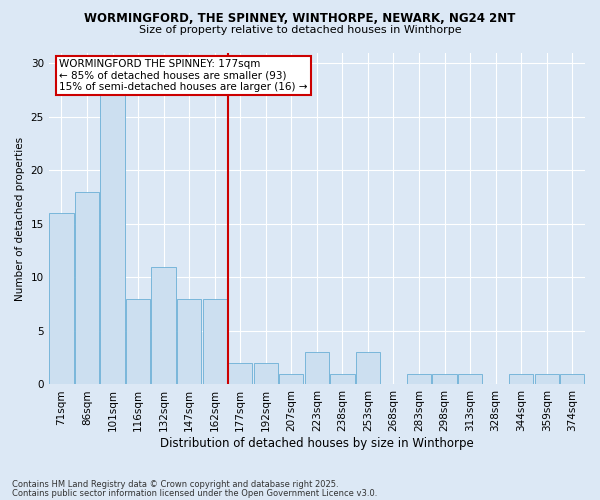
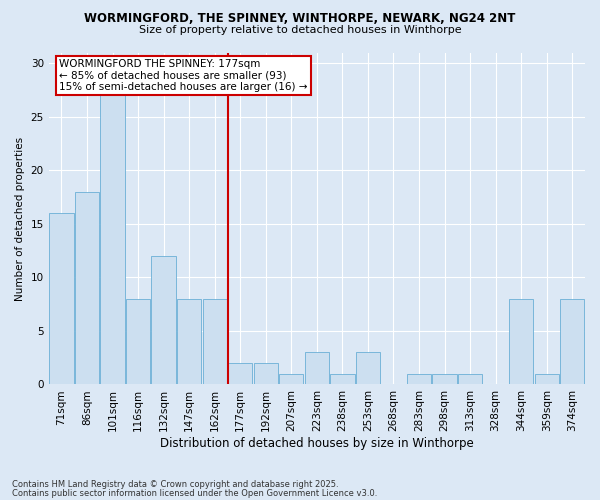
132sqm: 11 -> 12
344sqm: 1 -> 8
374sqm: 1 -> 8
